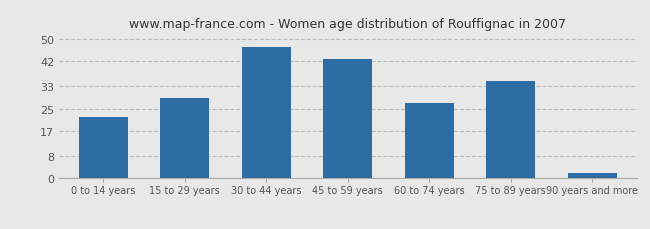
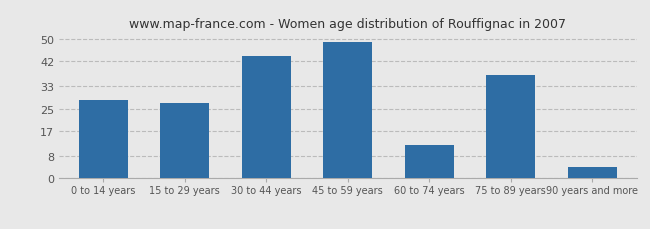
0 to 14 years: 22 -> 28
15 to 29 years: 29 -> 27
30 to 44 years: 47 -> 44
45 to 59 years: 43 -> 49
60 to 74 years: 27 -> 12
75 to 89 years: 35 -> 37
90 years and more: 2 -> 4
